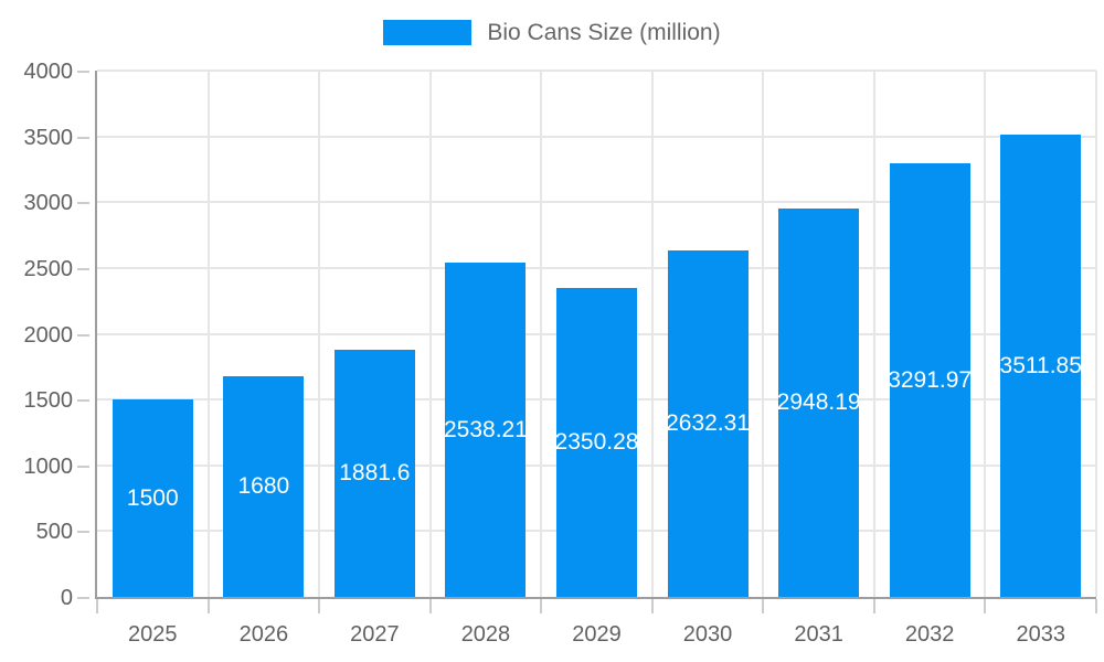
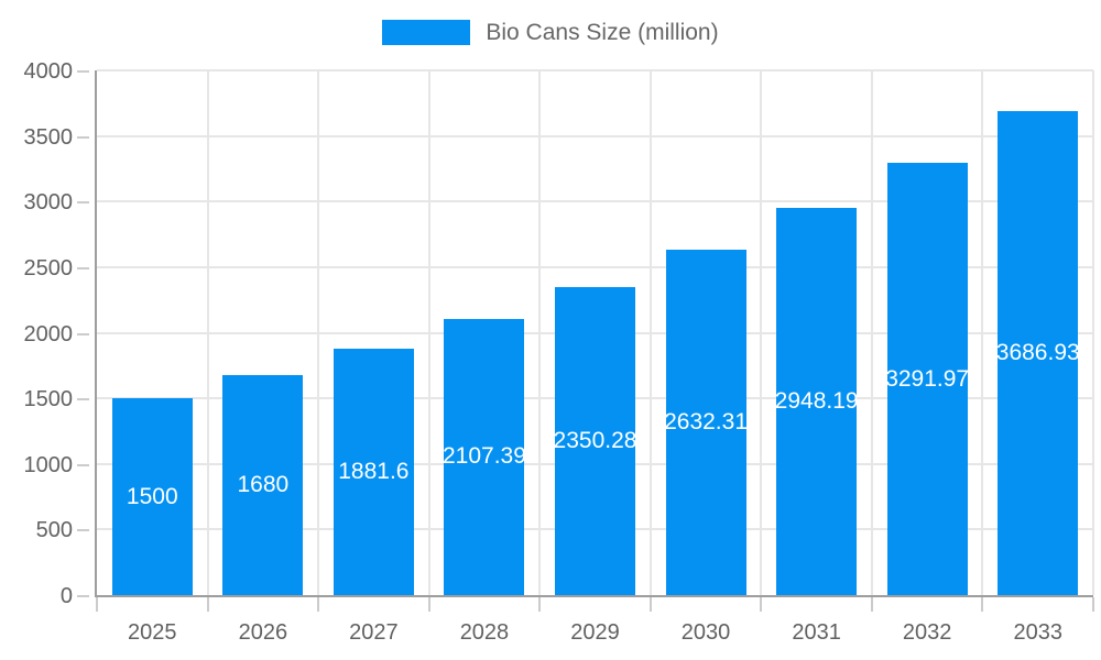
2028: 2538.21 -> 2107.39
2033: 3511.85 -> 3686.93
